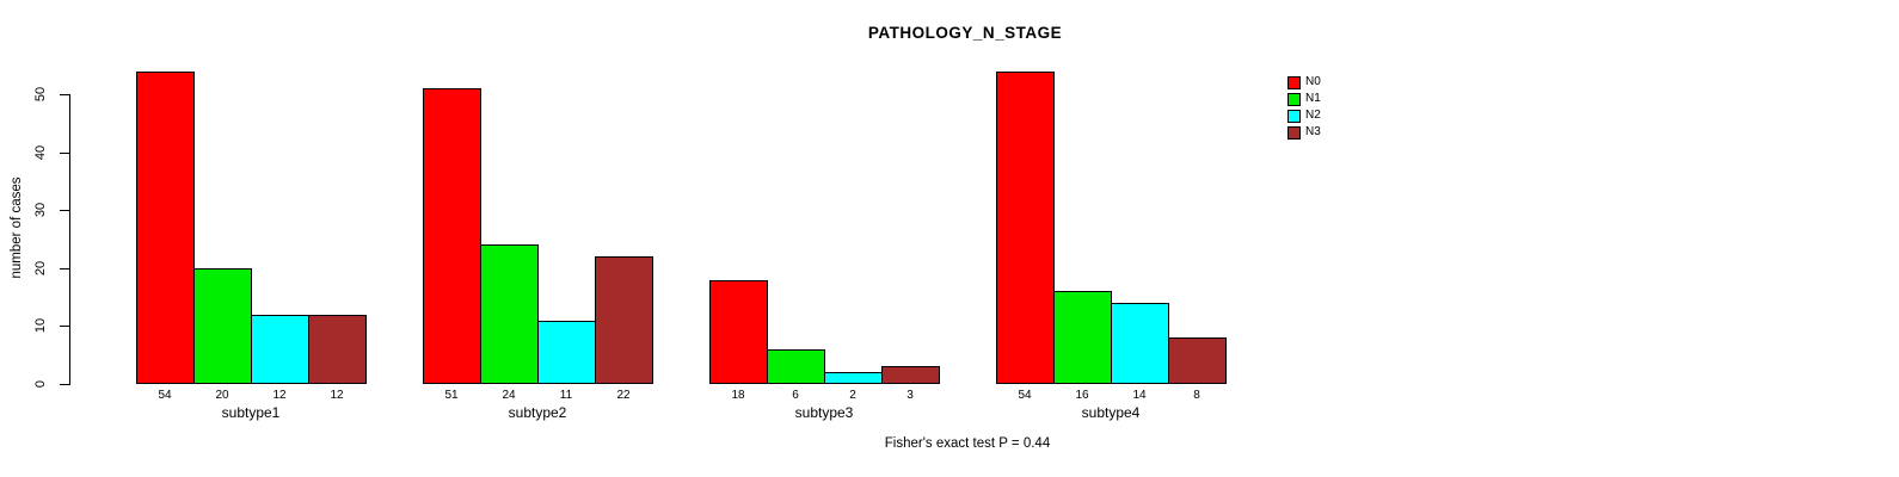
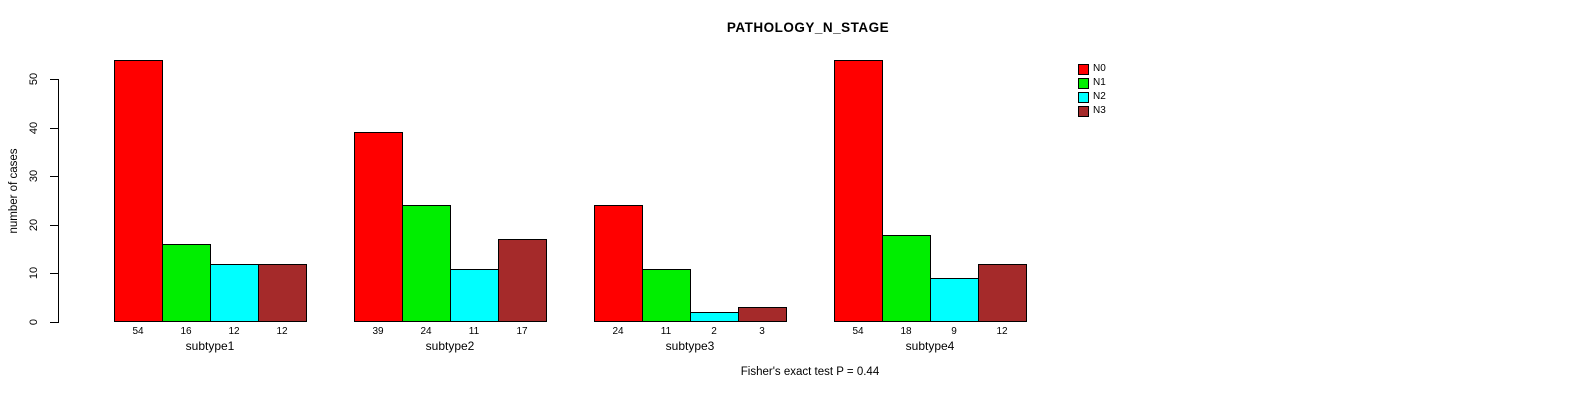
N1/subtype1: 20 -> 16
N0/subtype2: 51 -> 39
N3/subtype2: 22 -> 17
N0/subtype3: 18 -> 24
N1/subtype3: 6 -> 11
N1/subtype4: 16 -> 18
N2/subtype4: 14 -> 9
N3/subtype4: 8 -> 12
